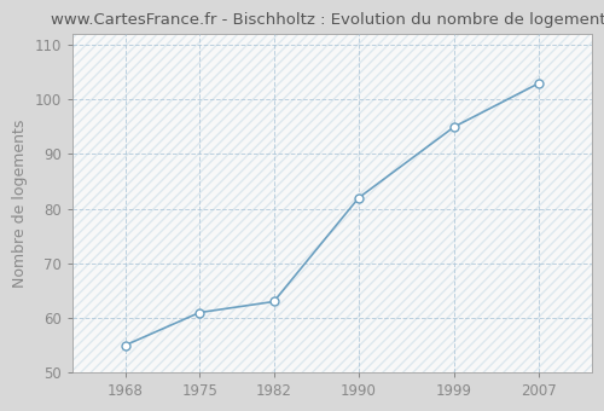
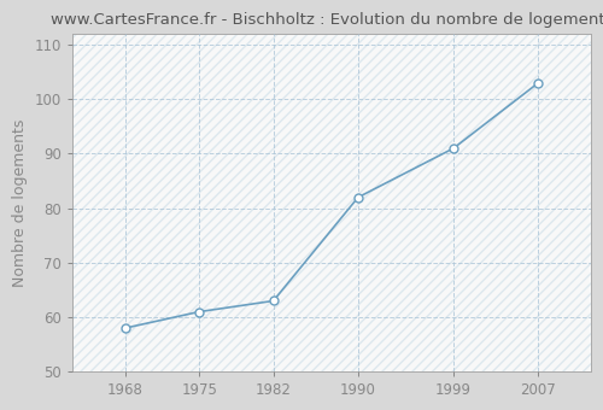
1968: 55 -> 58
1999: 95 -> 91
